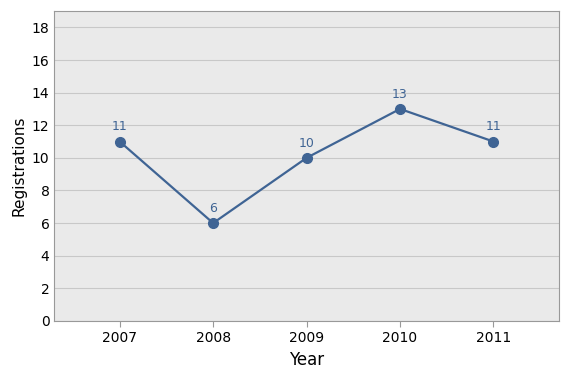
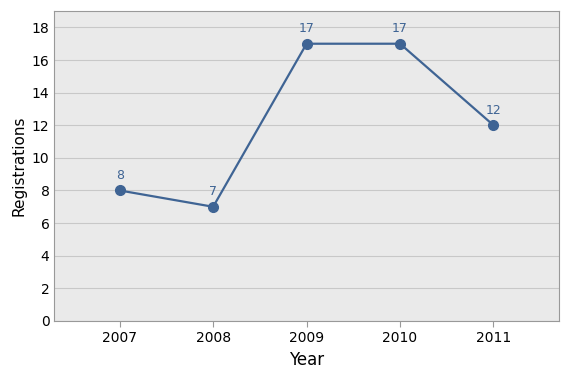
2007: 11 -> 8
2008: 6 -> 7
2009: 10 -> 17
2010: 13 -> 17
2011: 11 -> 12
